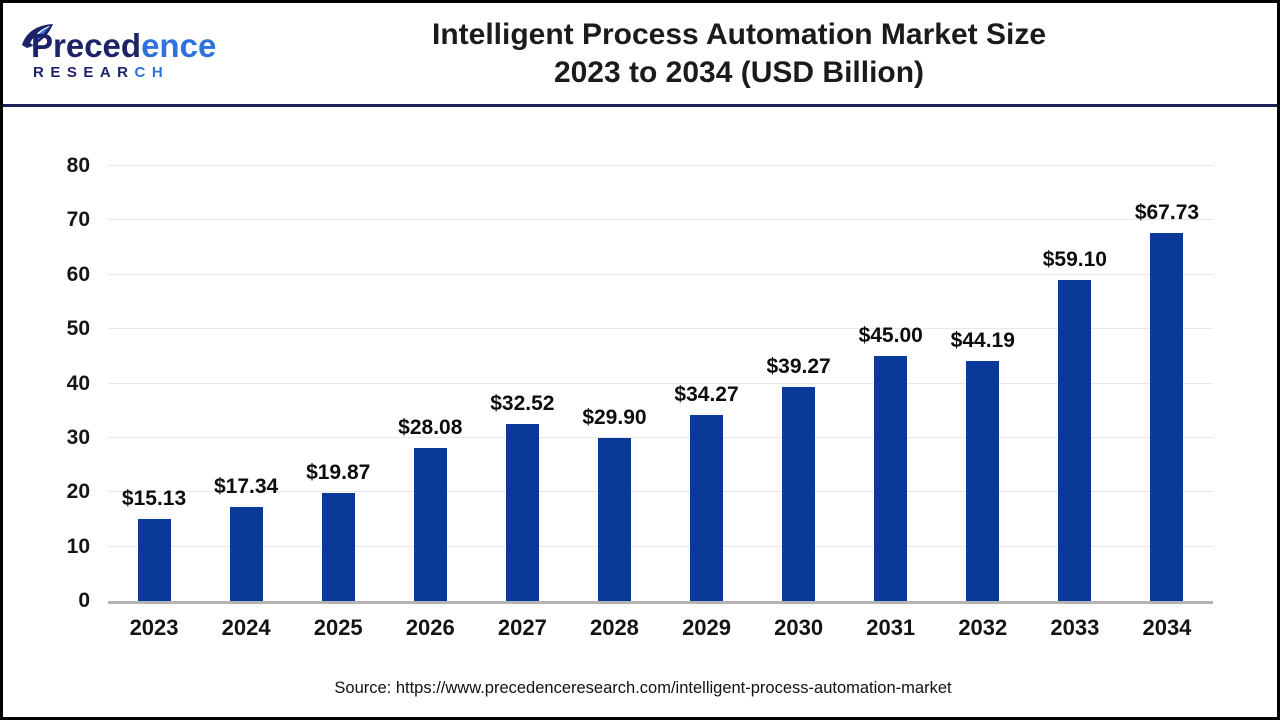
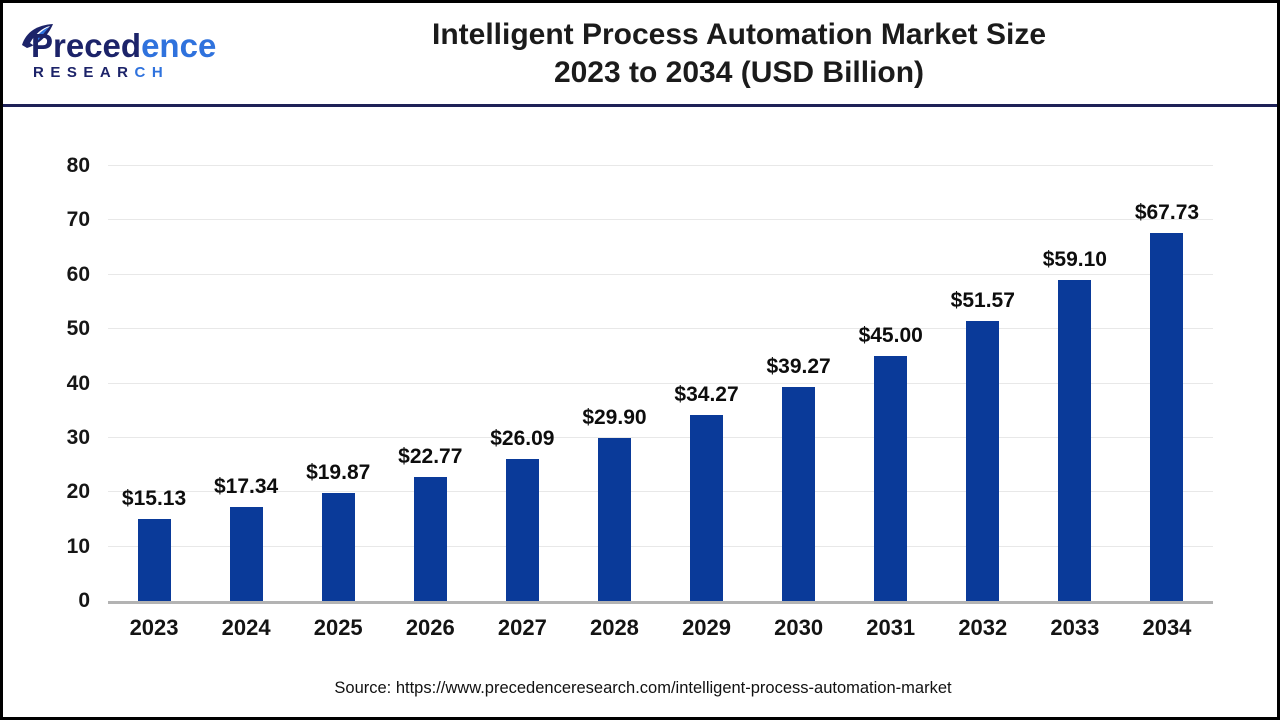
2026: $28.08 -> $22.77
2027: $32.52 -> $26.09
2032: $44.19 -> $51.57
